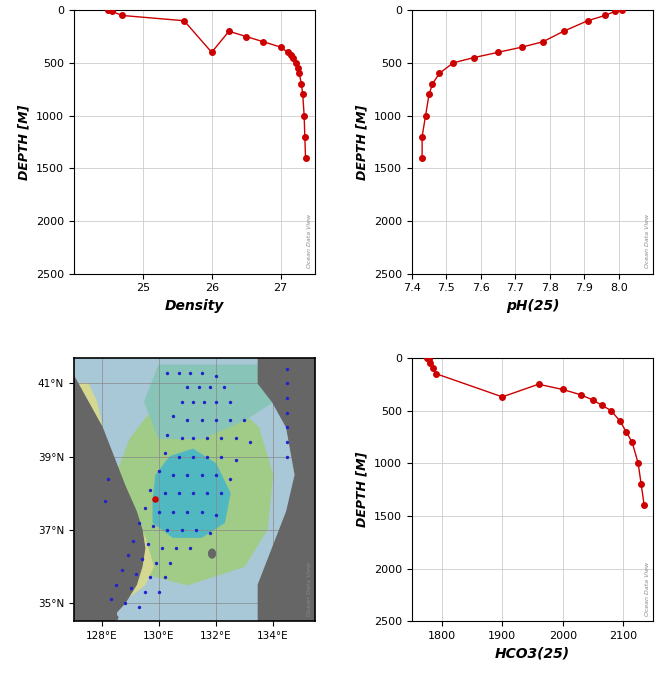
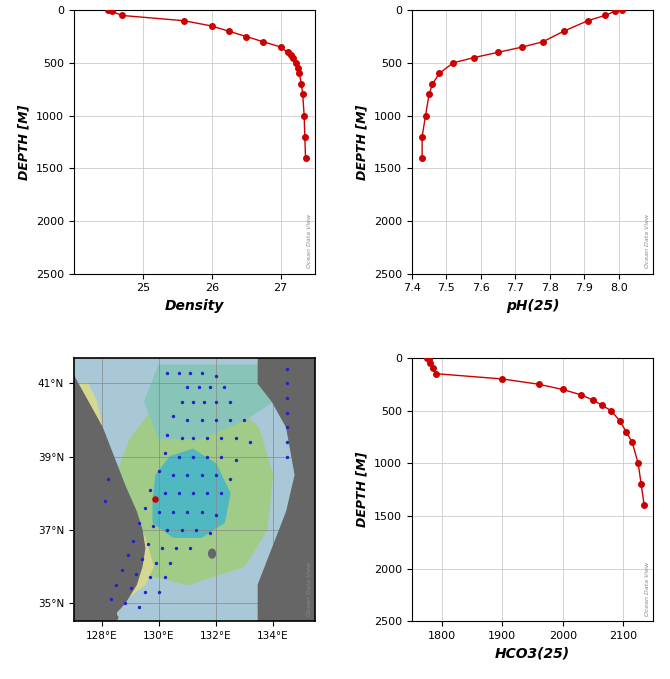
26: 400 -> 150
1900: 370 -> 200
